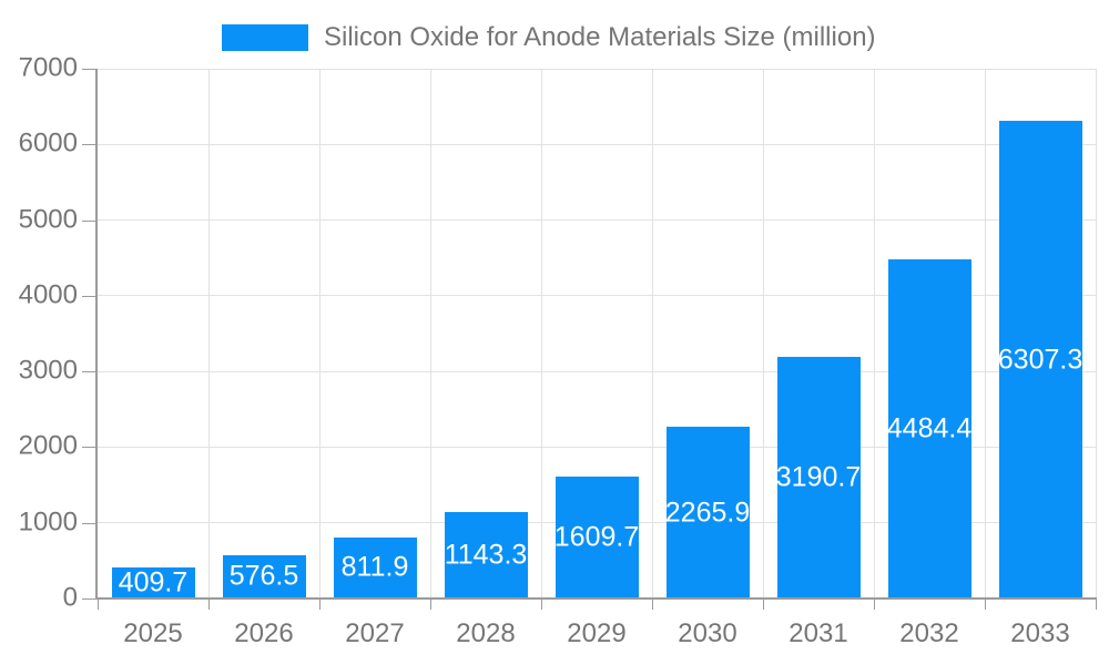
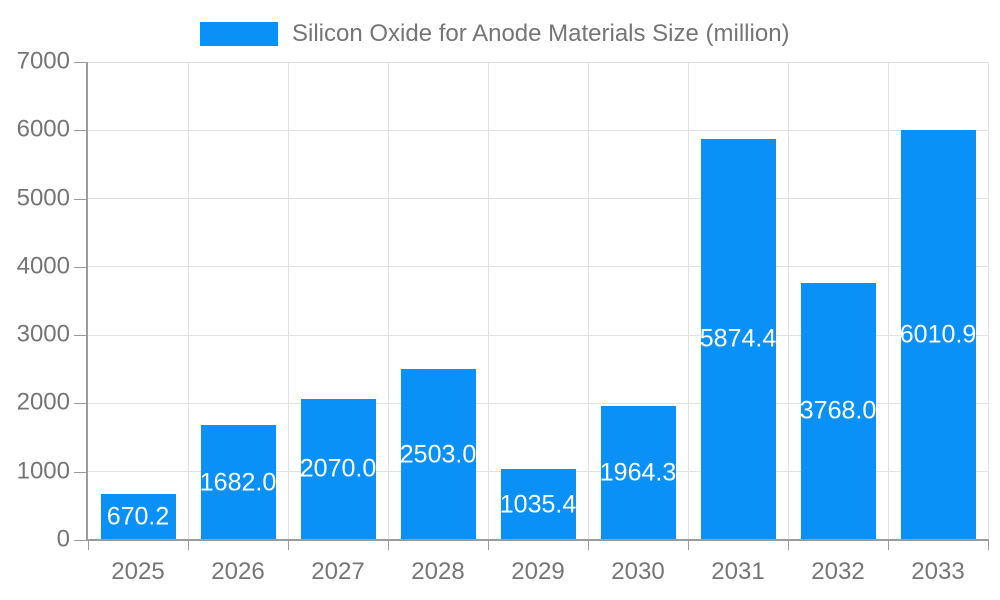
2025: 409.7 -> 670.2
2026: 576.5 -> 1682.0
2027: 811.9 -> 2070.0
2028: 1143.3 -> 2503.0
2029: 1609.7 -> 1035.4
2030: 2265.9 -> 1964.3
2031: 3190.7 -> 5874.4
2032: 4484.4 -> 3768.0
2033: 6307.3 -> 6010.9
